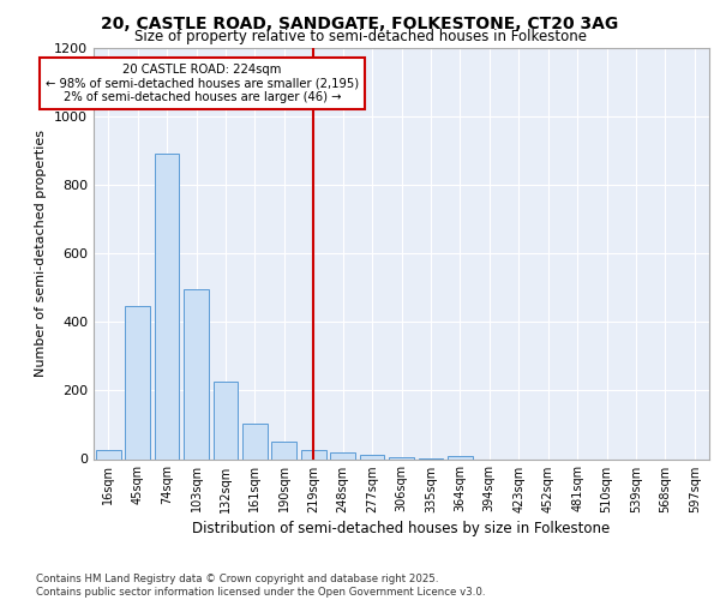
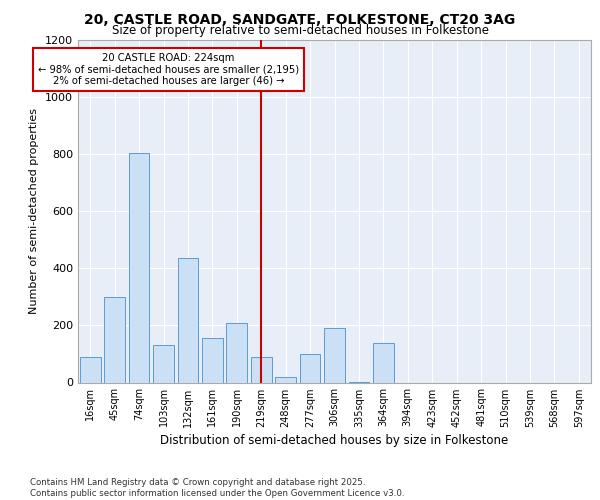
16sqm: 27 -> 90
45sqm: 445 -> 300
74sqm: 890 -> 805
103sqm: 495 -> 130
132sqm: 225 -> 435
161sqm: 103 -> 155
190sqm: 52 -> 210
219sqm: 27 -> 90
277sqm: 13 -> 100
306sqm: 5 -> 190
364sqm: 8 -> 140
